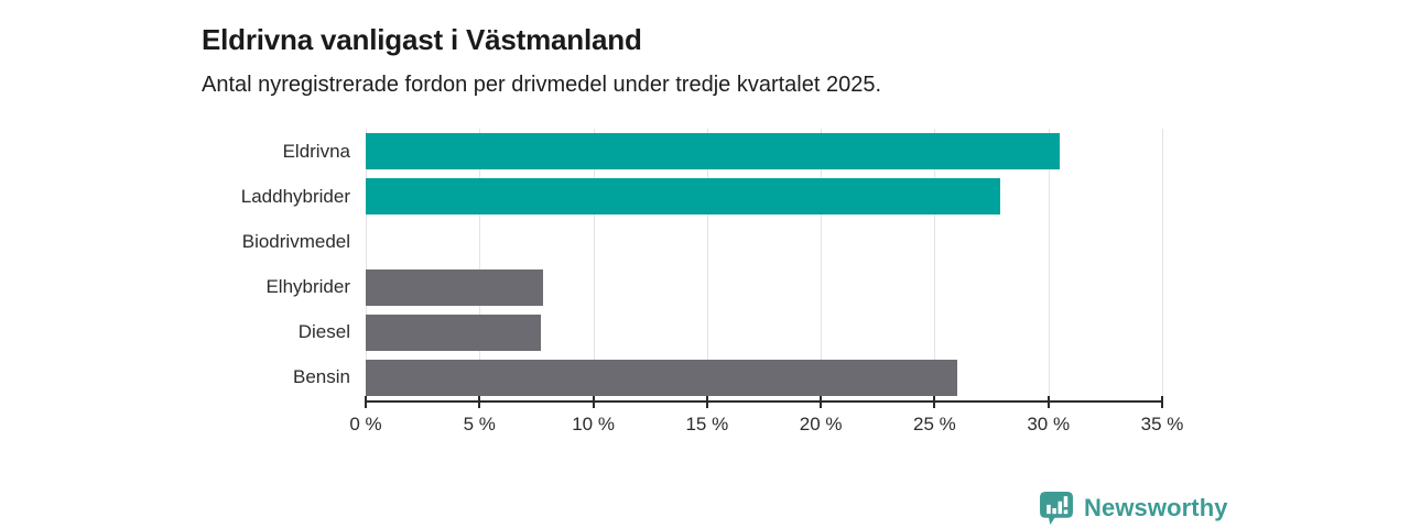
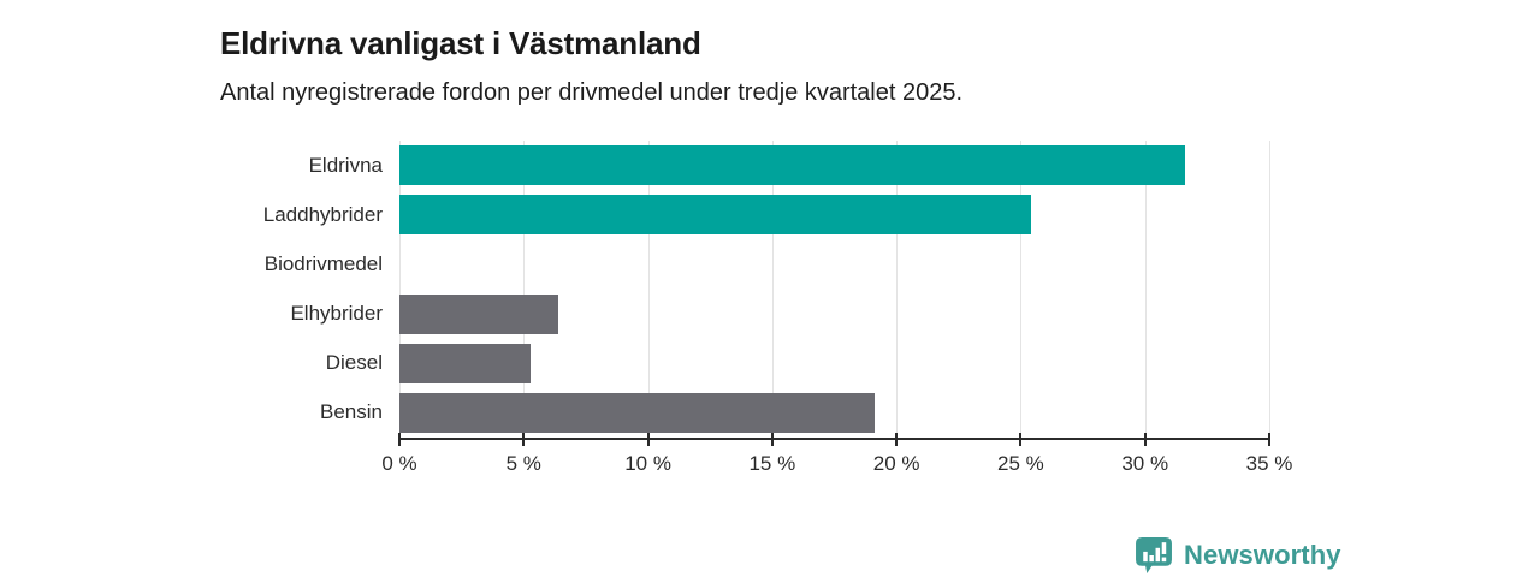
Eldrivna: 30.5% -> 31.6%
Laddhybrider: 27.9% -> 25.4%
Elhybrider: 7.8% -> 6.4%
Diesel: 7.7% -> 5.3%
Bensin: 26.0% -> 19.1%
